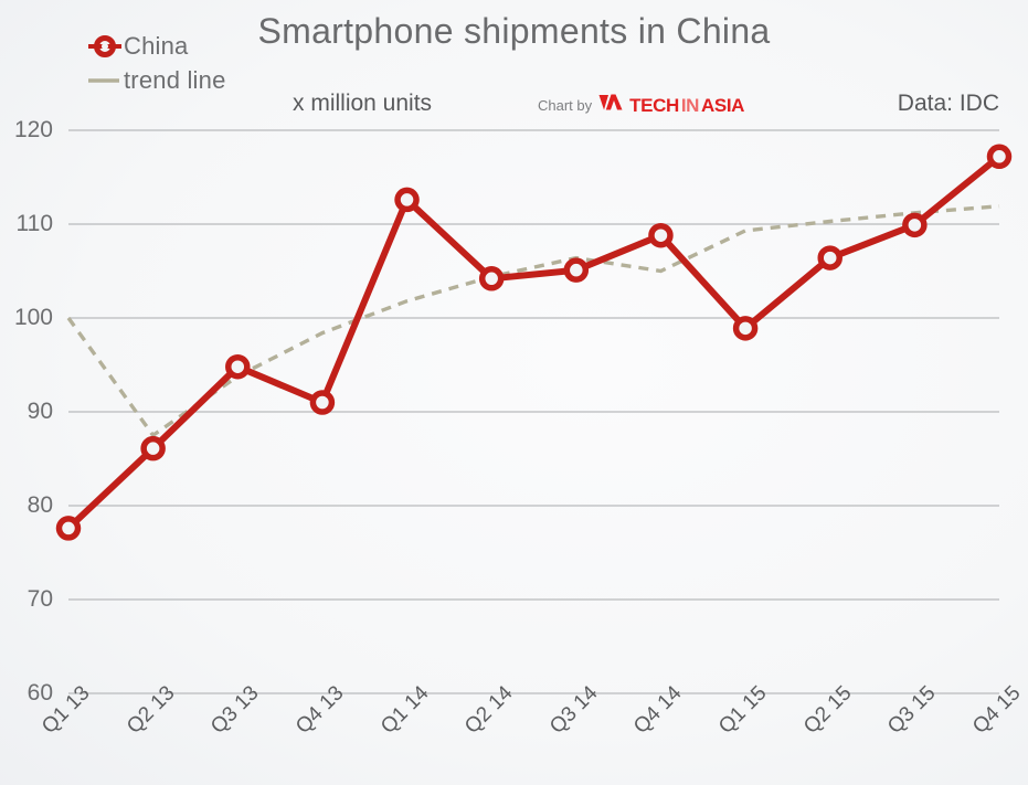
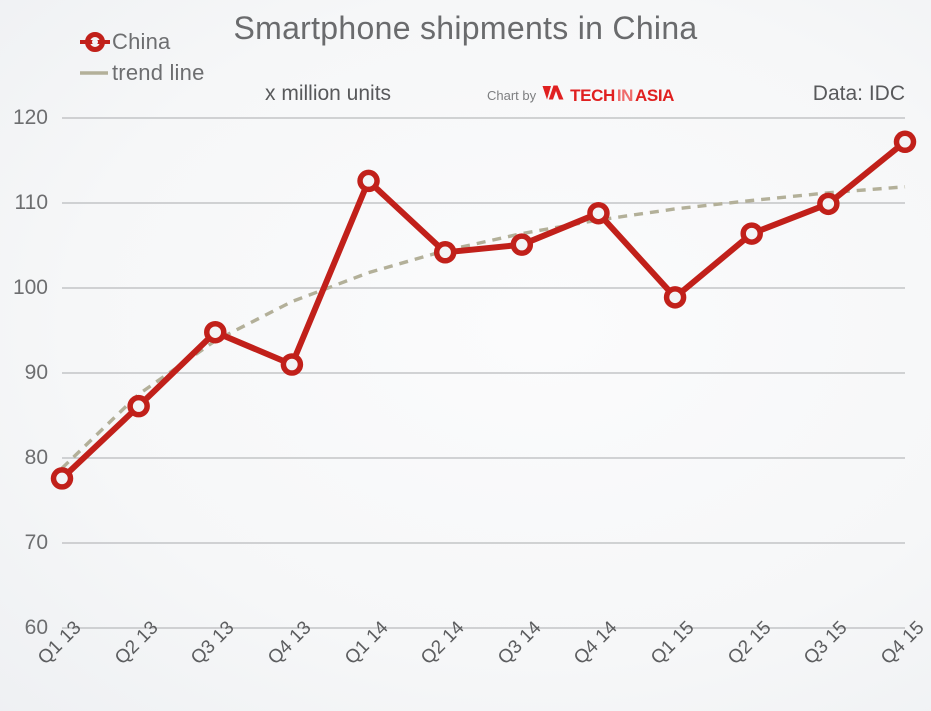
trend line/Q1 13: 100 -> 79
trend line/Q4 14: 105 -> 108
